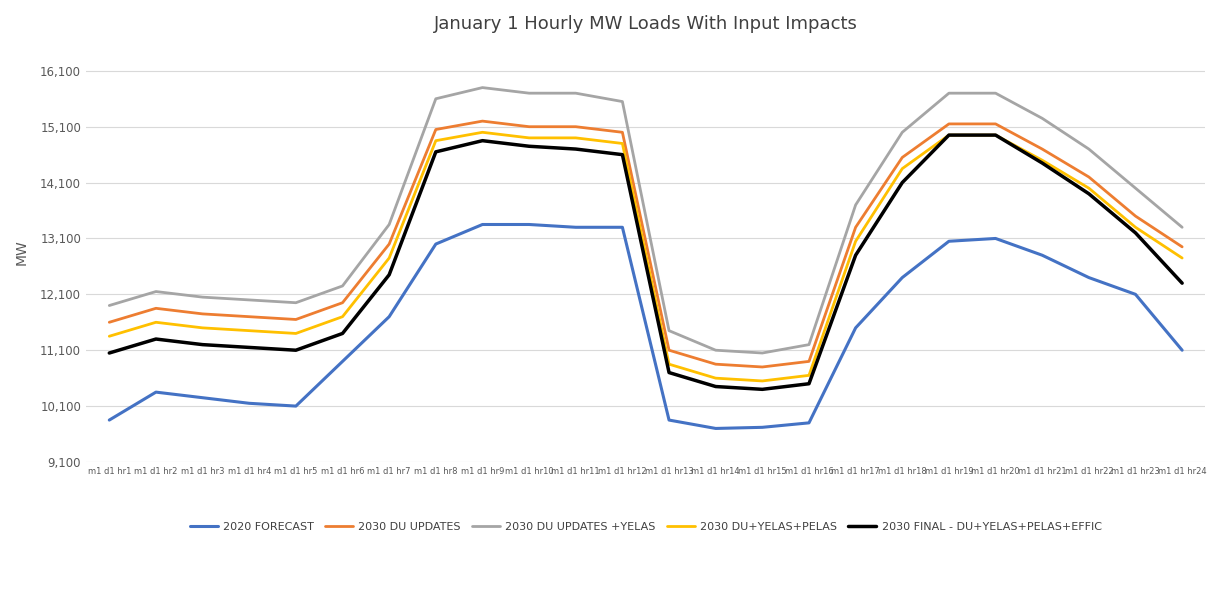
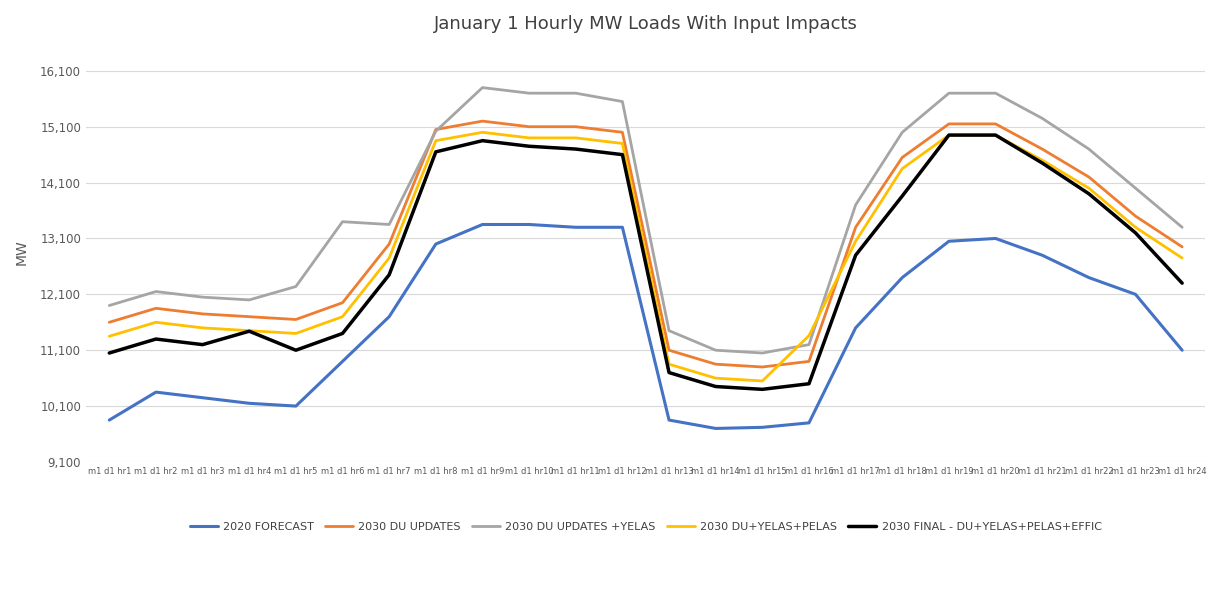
2030 FINAL - DU+YELAS+PELAS+EFFIC/m1 d1 hr4: 11,150 -> 11,440
2030 DU UPDATES +YELAS/m1 d1 hr5: 11,950 -> 12,240
2030 DU UPDATES +YELAS/m1 d1 hr6: 12,250 -> 13,400
2030 DU UPDATES +YELAS/m1 d1 hr8: 15,600 -> 15,020
2030 DU+YELAS+PELAS/m1 d1 hr16: 10,650 -> 11,360
2030 FINAL - DU+YELAS+PELAS+EFFIC/m1 d1 hr18: 14,100 -> 13,860
